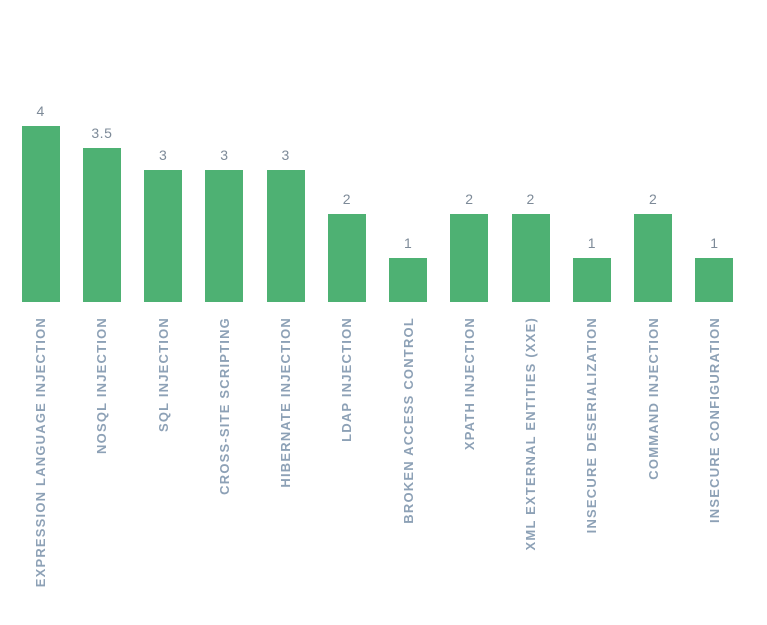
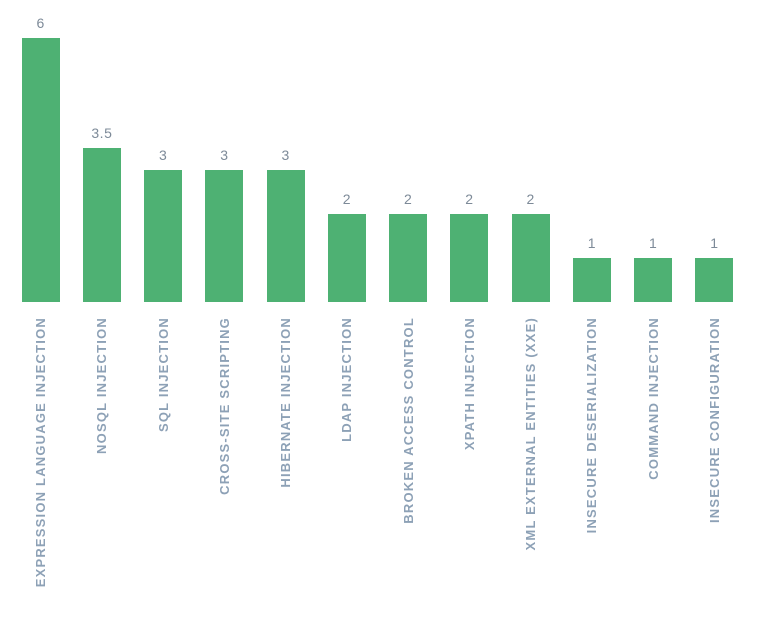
EXPRESSION LANGUAGE INJECTION: 4 -> 6
BROKEN ACCESS CONTROL: 1 -> 2
COMMAND INJECTION: 2 -> 1
